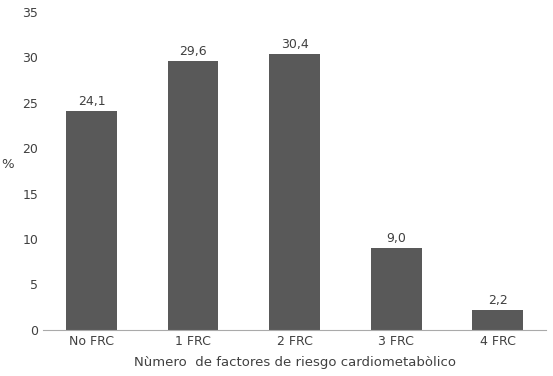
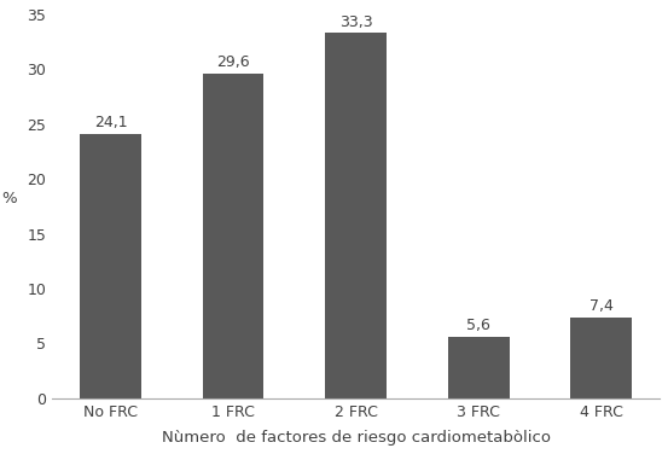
2 FRC: 30,4 -> 33,3
3 FRC: 9,0 -> 5,6
4 FRC: 2,2 -> 7,4
